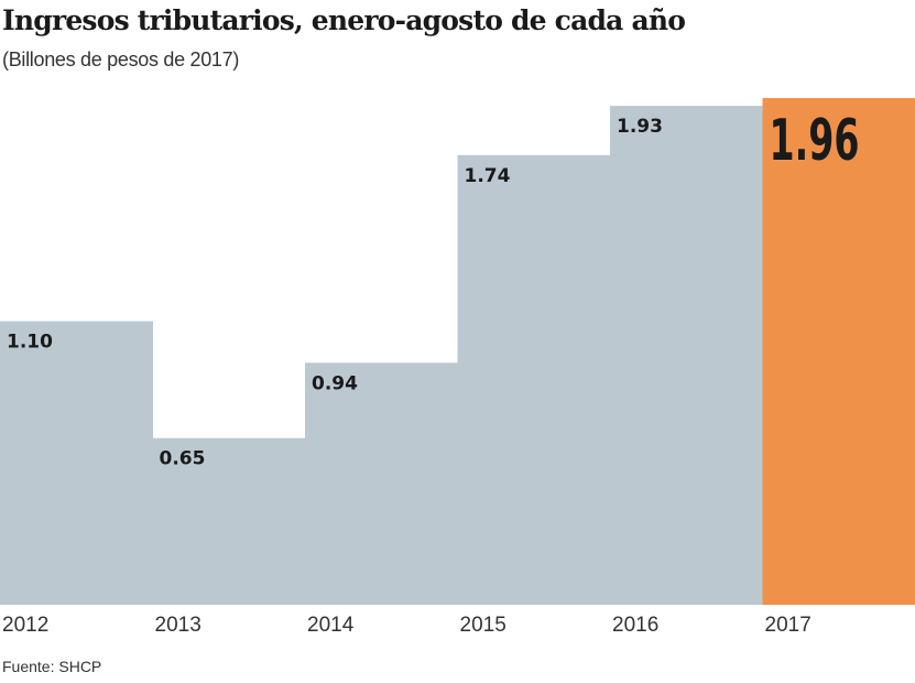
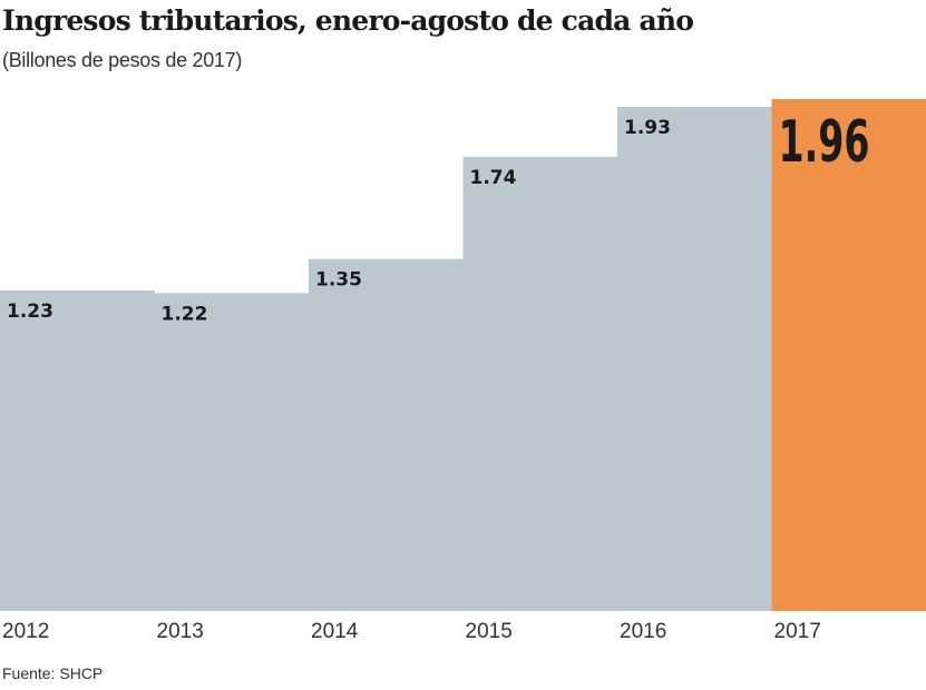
2012: 1.10 -> 1.23
2013: 0.65 -> 1.22
2014: 0.94 -> 1.35
